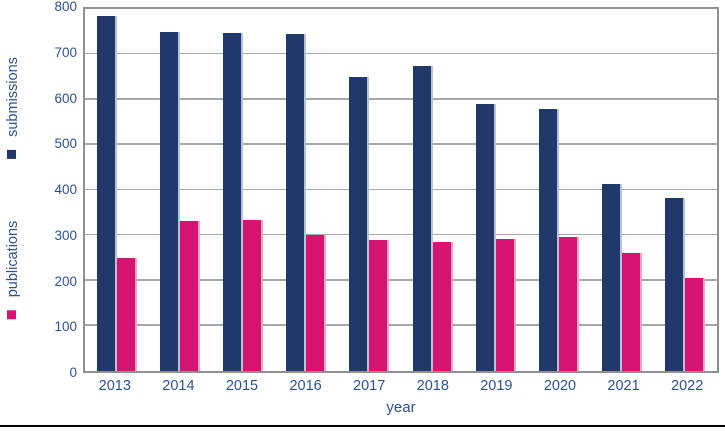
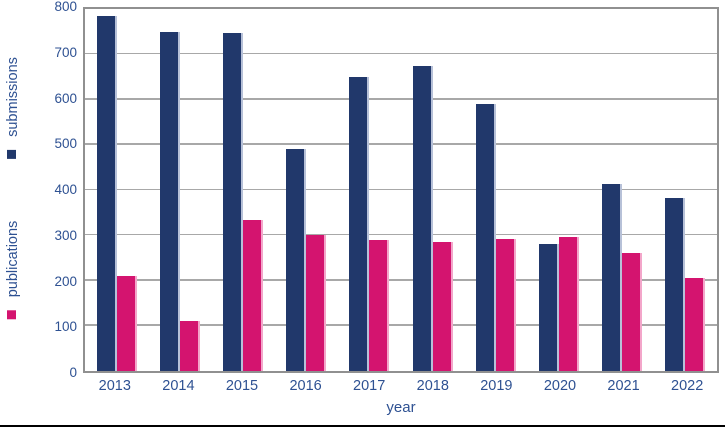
publications/2013: 250 -> 210
publications/2014: 330 -> 110
submissions/2016: 740 -> 490
submissions/2020: 580 -> 280
